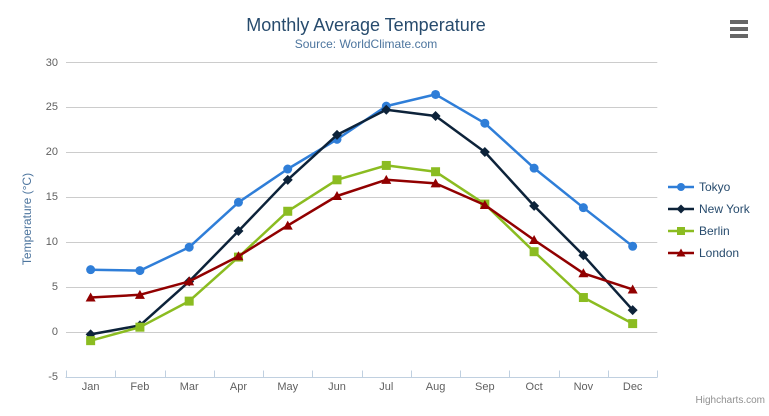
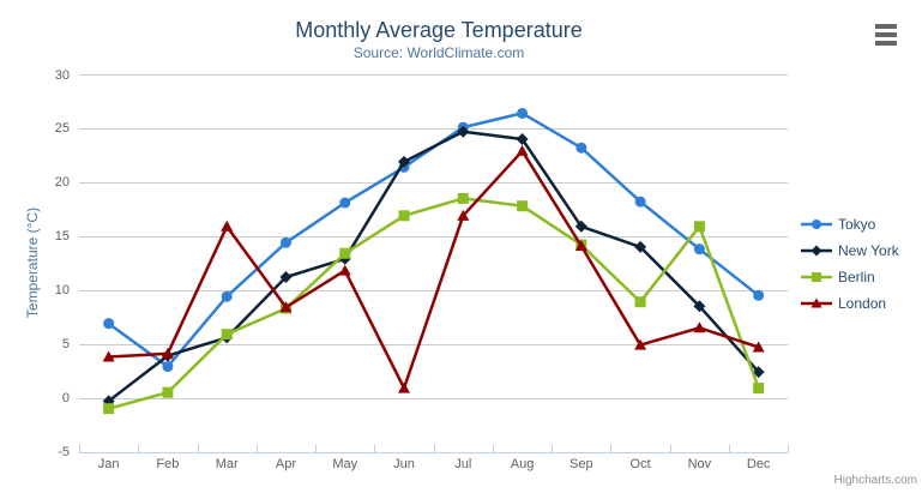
Tokyo/Feb: 7 -> 3
New York/Feb: 1 -> 4
Berlin/Mar: 4 -> 6
London/Mar: 6 -> 16
New York/May: 17 -> 13
London/Jun: 15 -> 1
London/Aug: 17 -> 23
New York/Sep: 20 -> 16
London/Oct: 10 -> 5
Berlin/Nov: 4 -> 16
